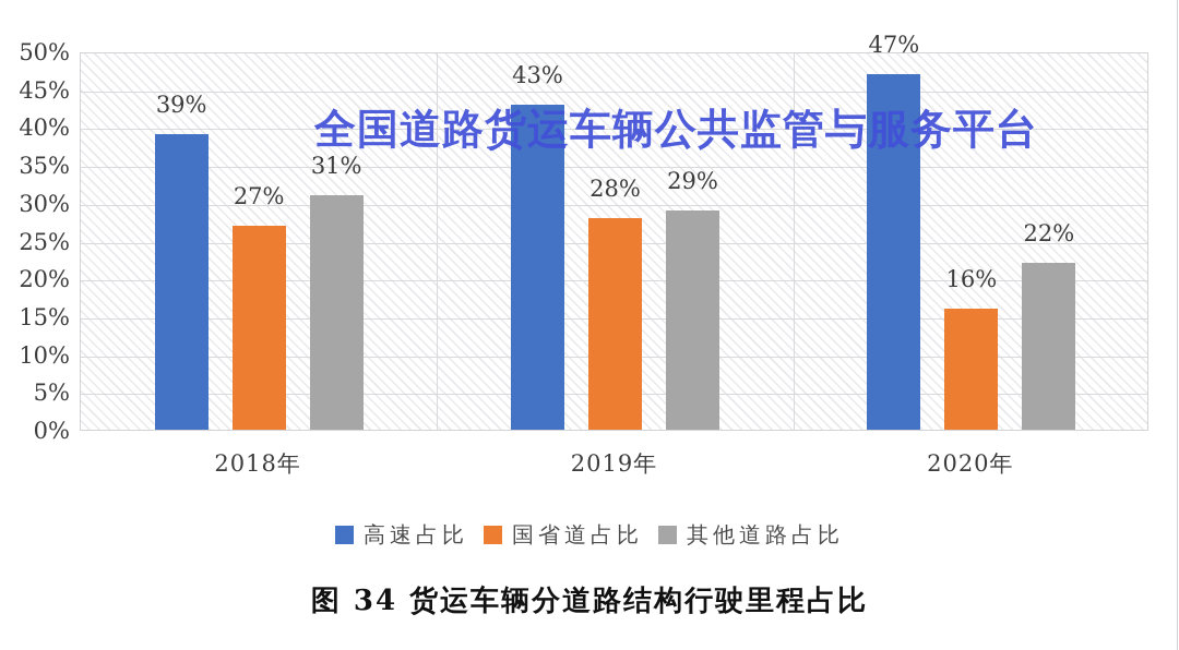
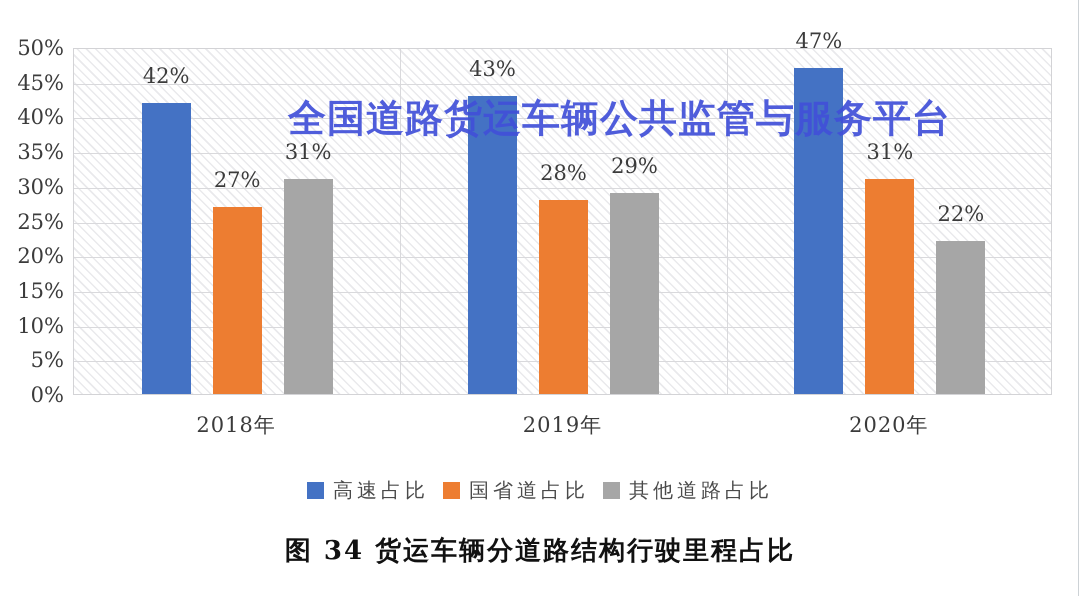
高速占比/2018年: 39% -> 42%
国省道占比/2020年: 16% -> 31%
